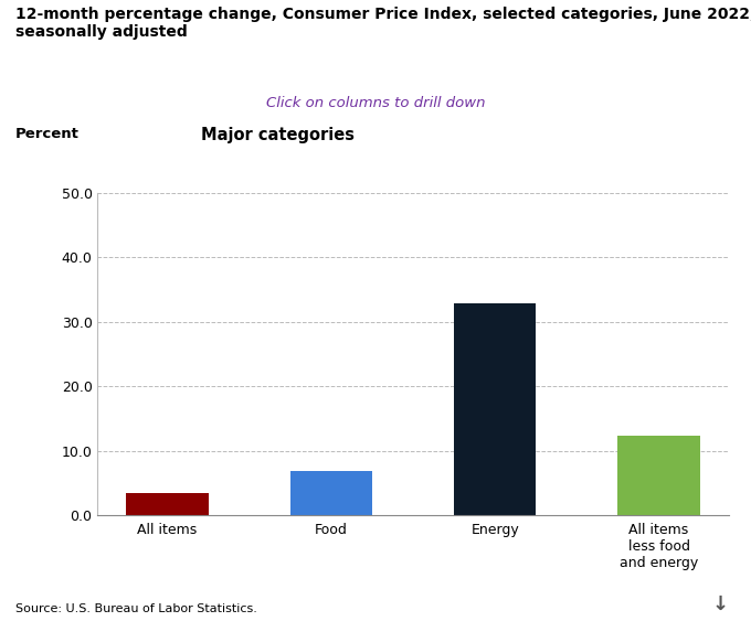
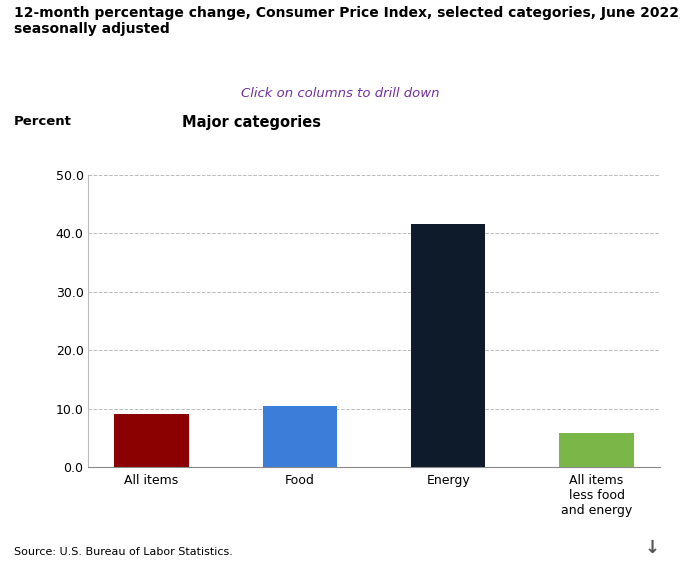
All items: 3.4 -> 9.1
Food: 6.8 -> 10.4
Energy: 32.8 -> 41.5
All items less food and energy: 12.4 -> 5.9
